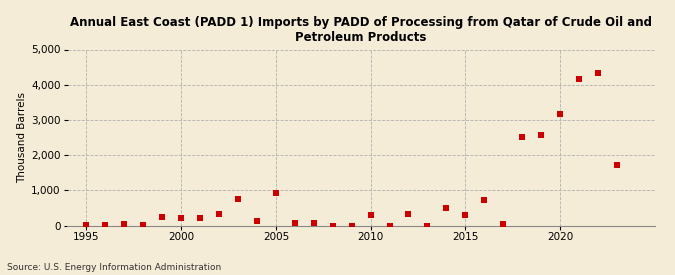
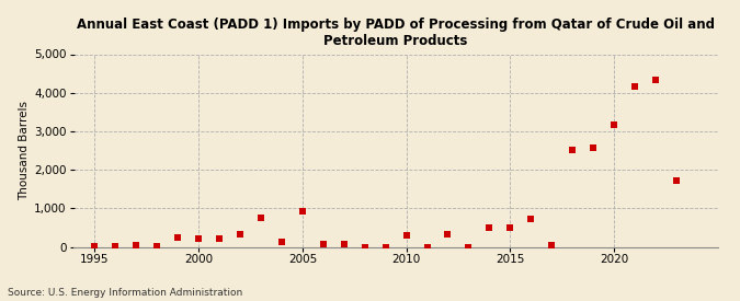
2015: 310 -> 500
